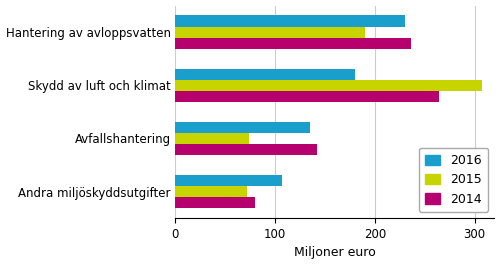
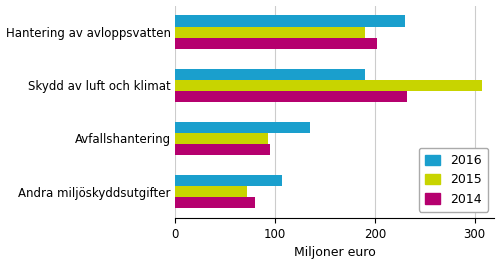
2014/Hantering av avloppsvatten: 236 -> 202
2016/Skydd av luft och klimat: 180 -> 190
2014/Skydd av luft och klimat: 264 -> 232
2015/Avfallshantering: 74 -> 93
2014/Avfallshantering: 142 -> 95
